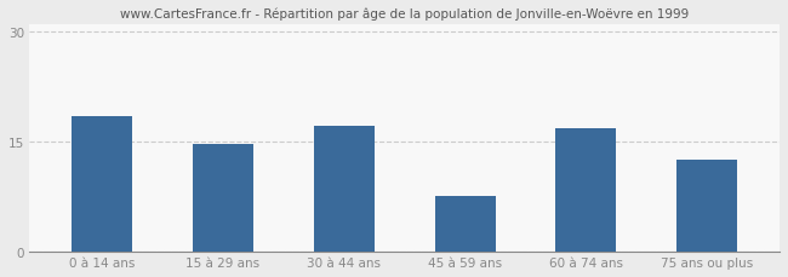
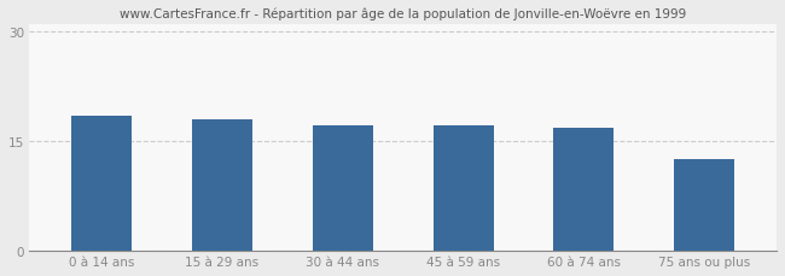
15 à 29 ans: 14.6 -> 18.0
45 à 59 ans: 7.6 -> 17.2
